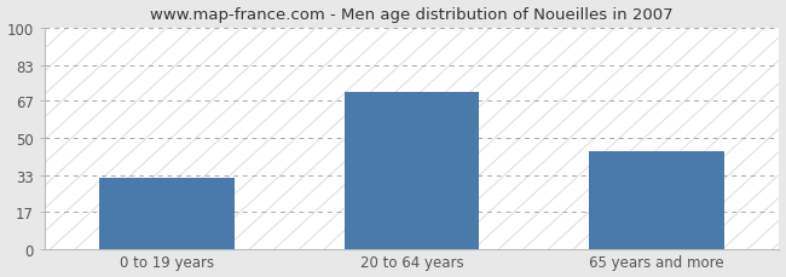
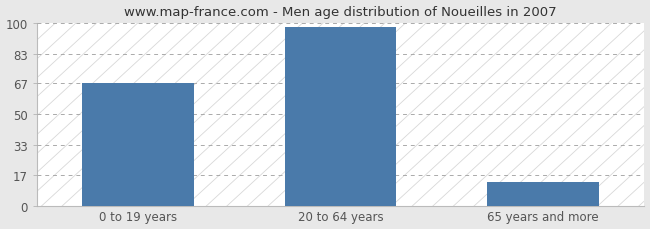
0 to 19 years: 32 -> 67
20 to 64 years: 71 -> 98
65 years and more: 44 -> 13
